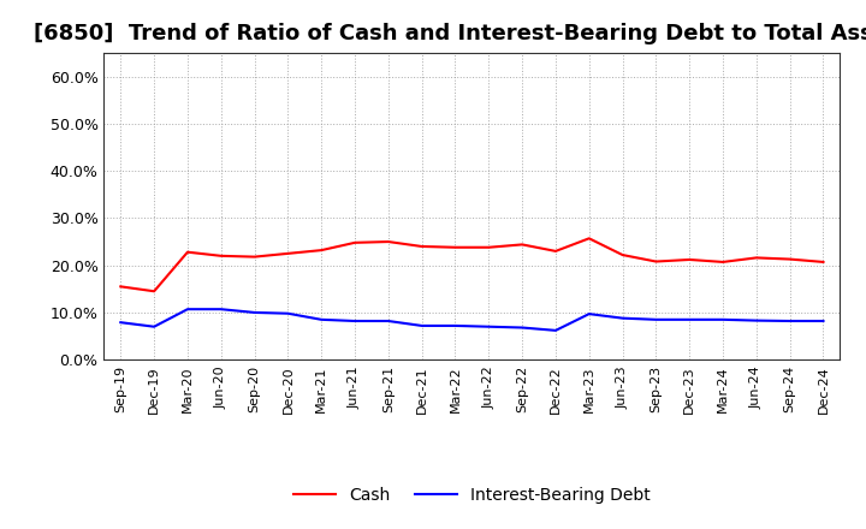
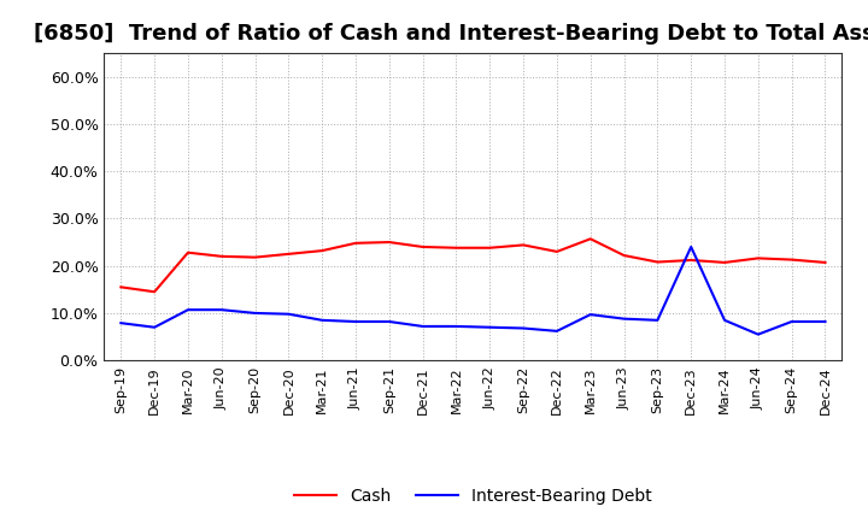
Interest-Bearing Debt/Dec-23: 8.5% -> 24.0%
Interest-Bearing Debt/Jun-24: 8.3% -> 5.5%
